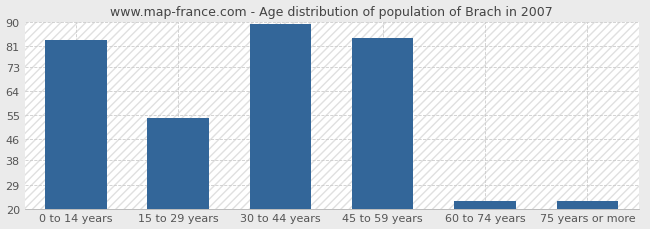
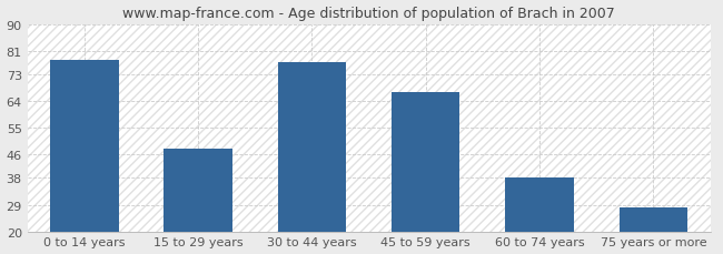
0 to 14 years: 83 -> 78
15 to 29 years: 54 -> 48
30 to 44 years: 89 -> 77
45 to 59 years: 84 -> 67
60 to 74 years: 23 -> 38
75 years or more: 23 -> 28
